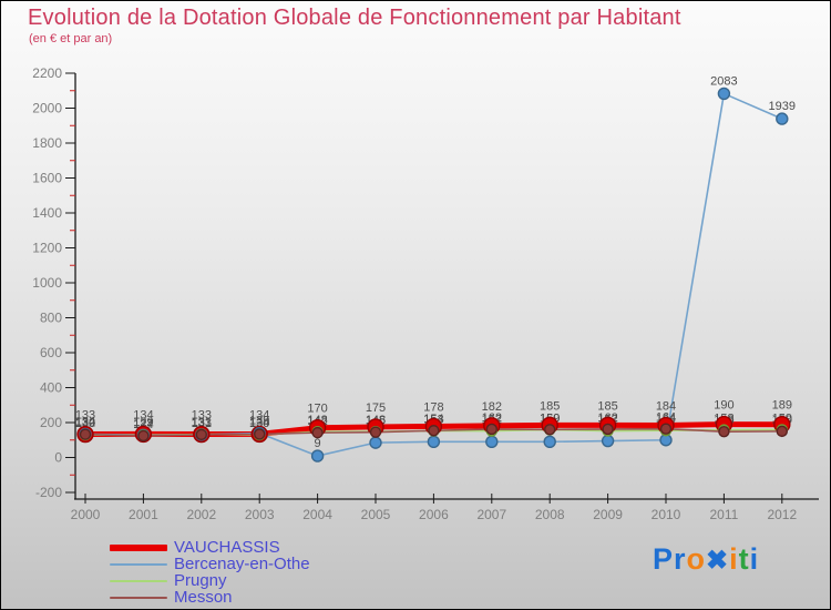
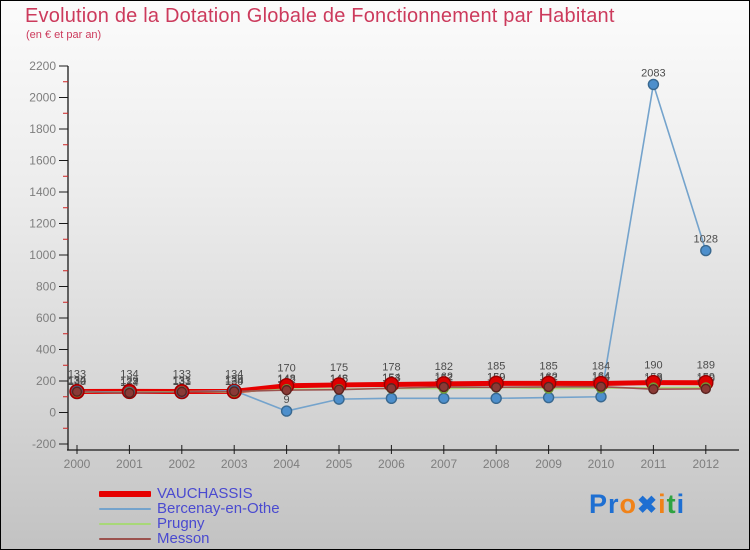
Bercenay-en-Othe/2012: 1939 -> 1028
